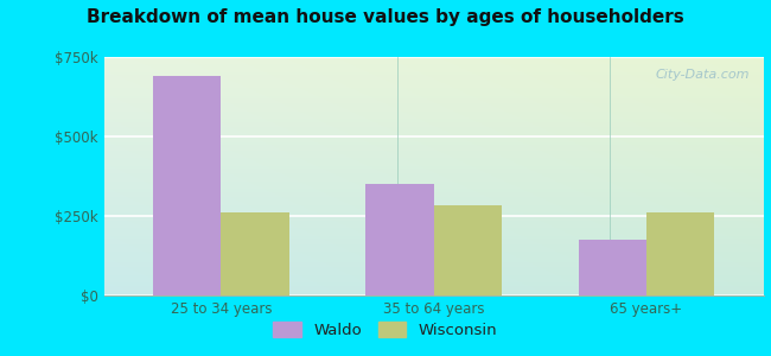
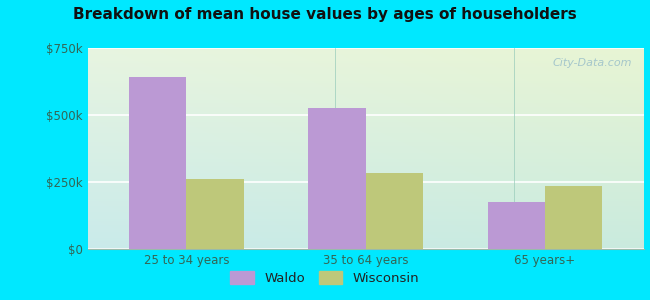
Waldo/25 to 34 years: $690k -> $640k
Waldo/35 to 64 years: $350k -> $525k
Wisconsin/65 years+: $262k -> $235k
